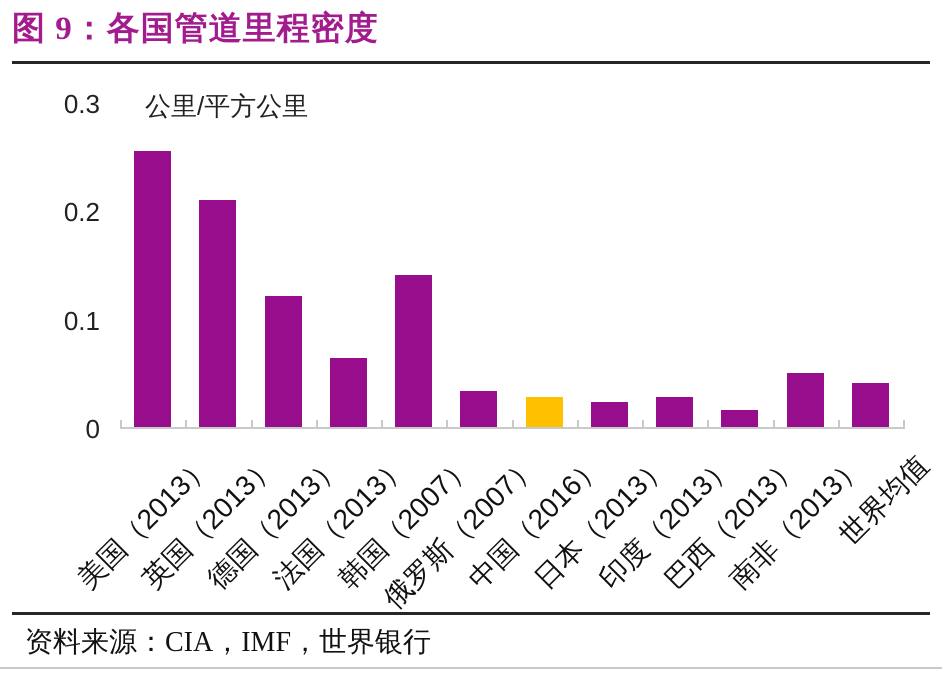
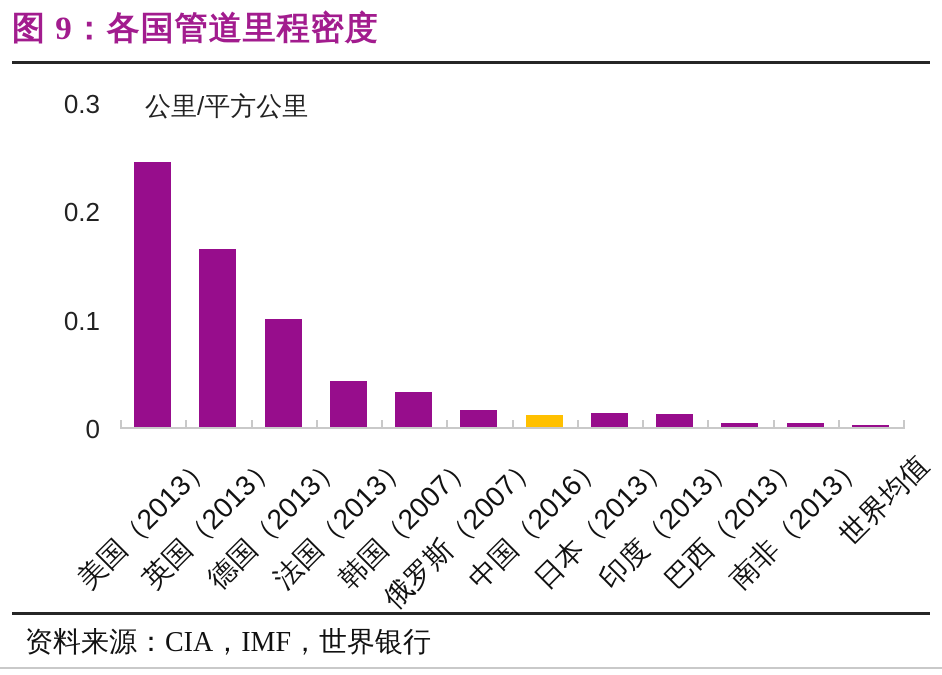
美国（2013）: 0.256 -> 0.245
英国（2013）: 0.210 -> 0.165
德国（2013）: 0.121 -> 0.100
法国（2013）: 0.064 -> 0.043
韩国（2007）: 0.141 -> 0.032
俄罗斯（2007）: 0.033 -> 0.016
中国（2016）: 0.028 -> 0.011
日本（2013）: 0.023 -> 0.013
印度（2013）: 0.028 -> 0.012
巴西（2013）: 0.016 -> 0.004
南非（2013）: 0.050 -> 0.004
世界均值: 0.041 -> 0.002
